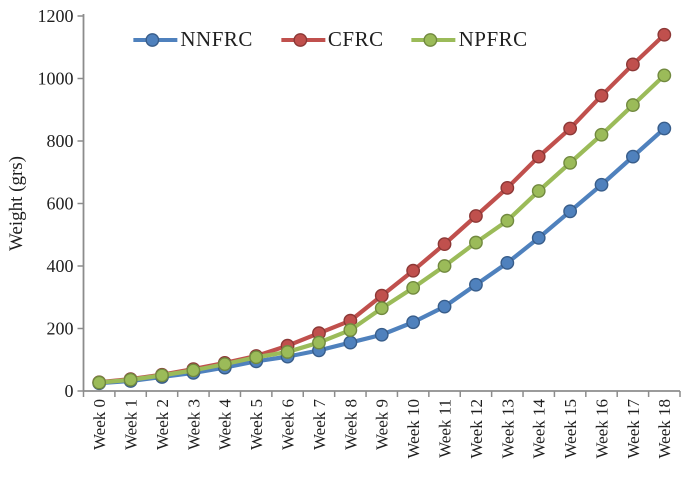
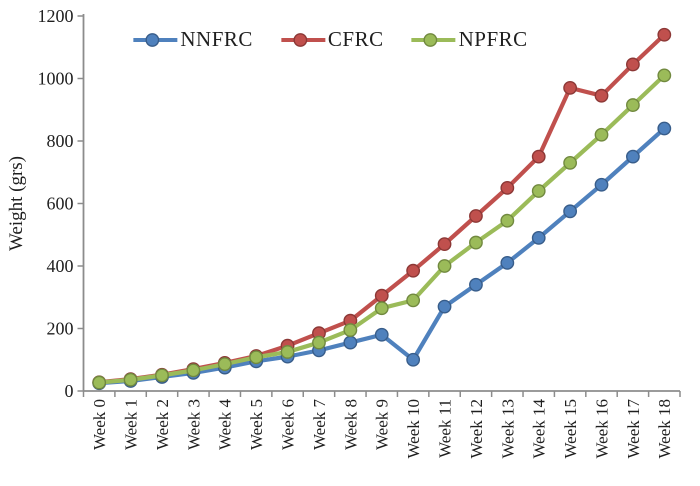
NNFRC/Week 10: 220 -> 100
NPFRC/Week 10: 330 -> 290
CFRC/Week 15: 840 -> 970
